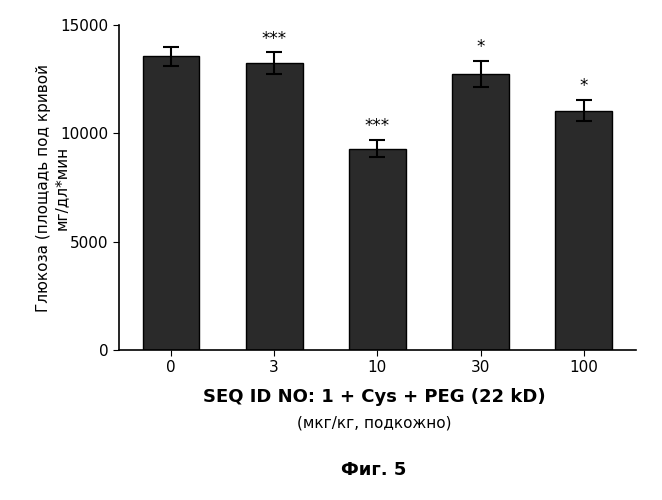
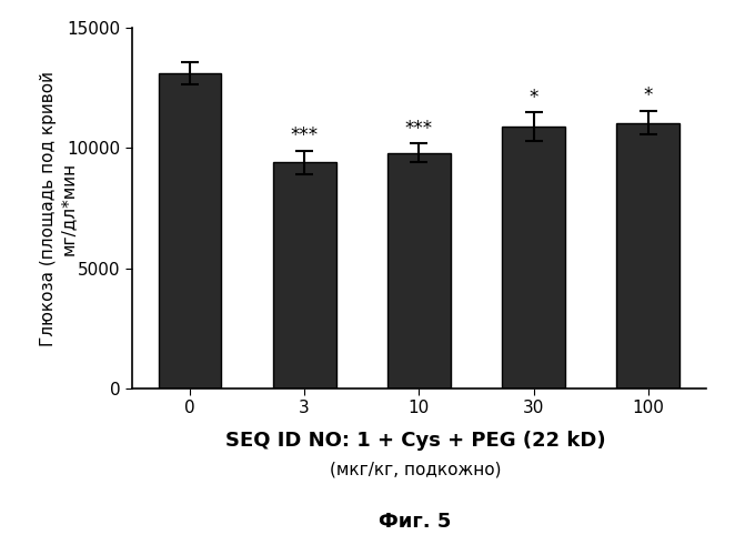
0: 13550 -> 13100
3: 13250 -> 9400
10: 9300 -> 9800
30: 12750 -> 10900
